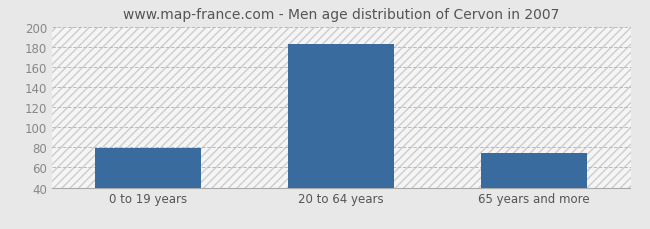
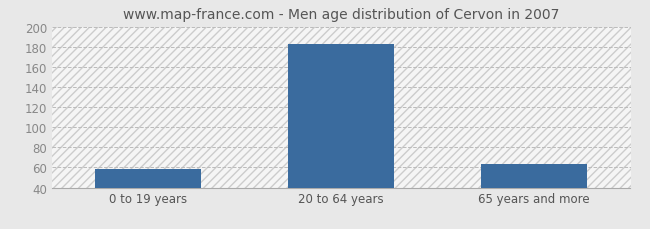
0 to 19 years: 79 -> 58
65 years and more: 74 -> 63
